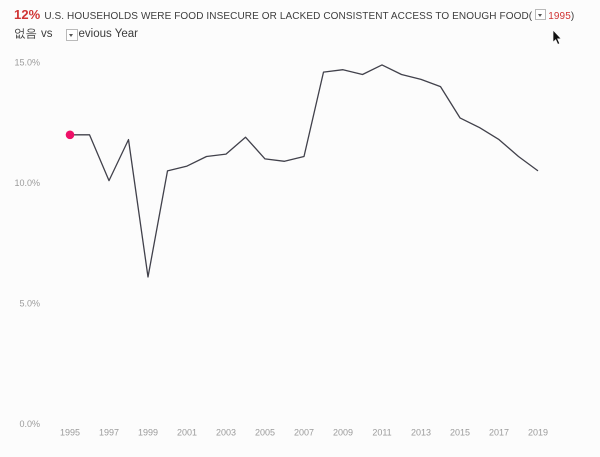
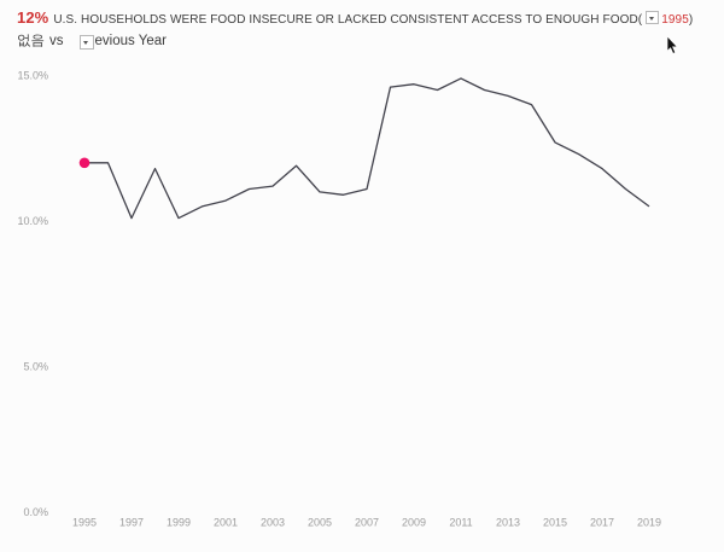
1999: 6.1% -> 10.1%
